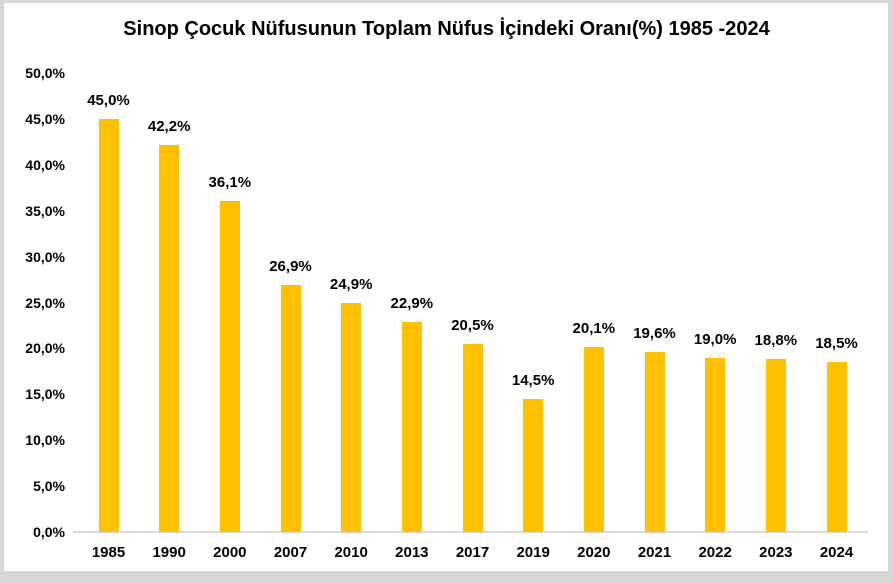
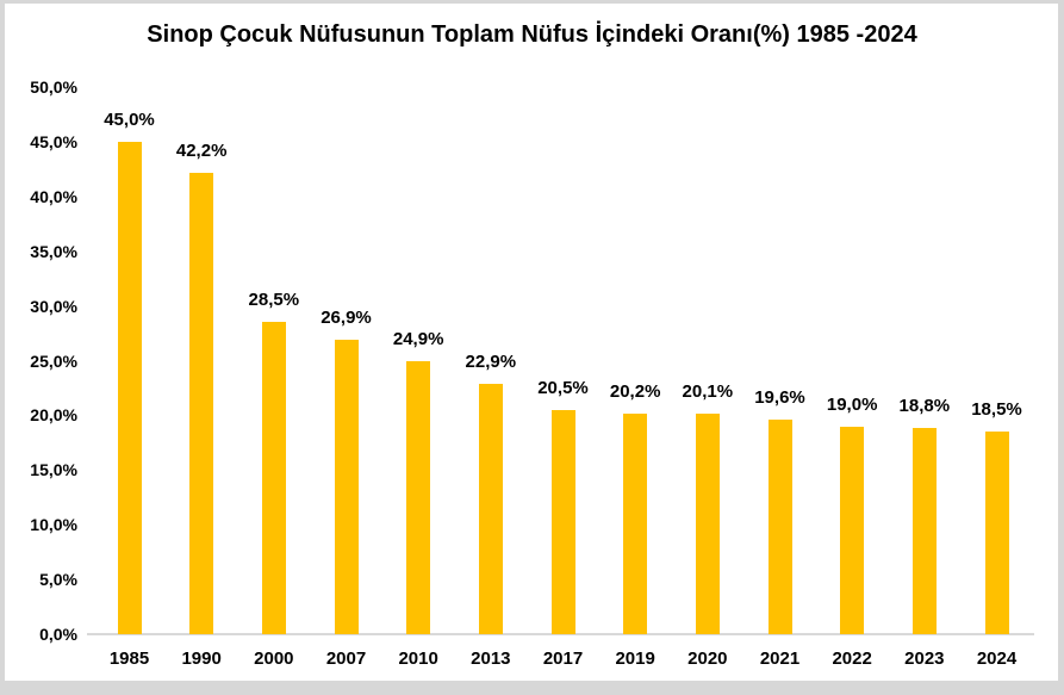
2000: 36,1% -> 28,5%
2019: 14,5% -> 20,2%
